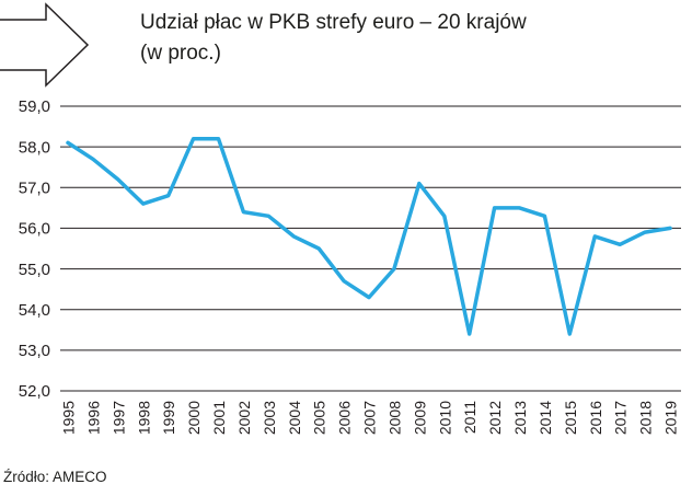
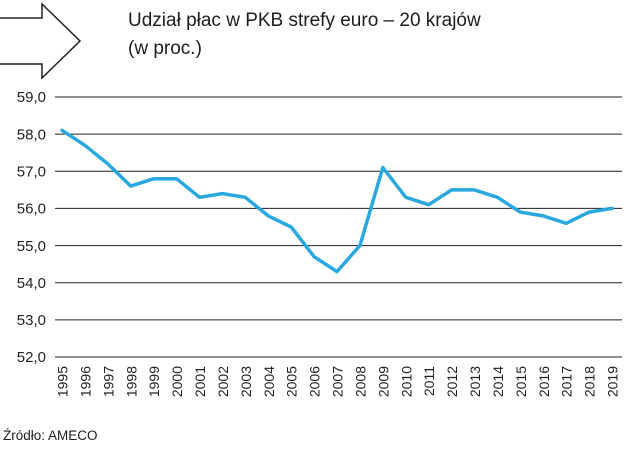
2000: 58,2 -> 56,8
2001: 58,2 -> 56,3
2011: 53,4 -> 56,1
2015: 53,4 -> 55,9
